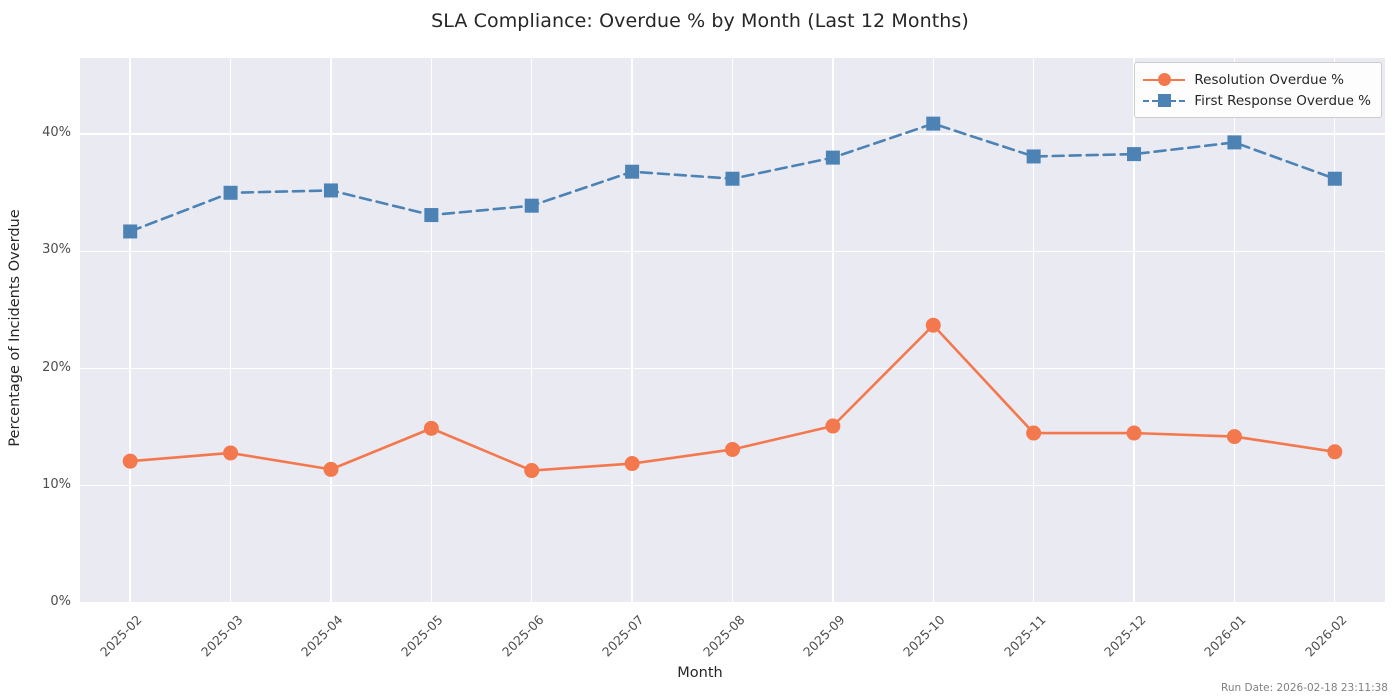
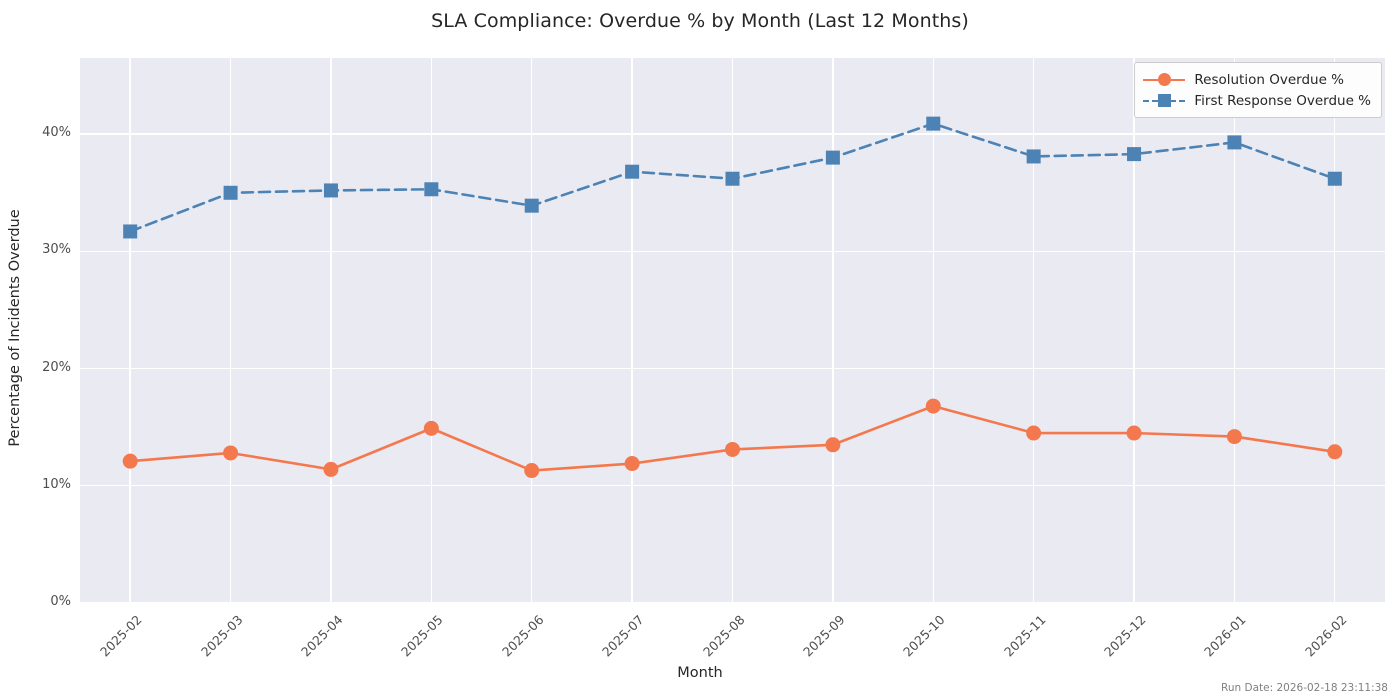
First Response Overdue %/2025-05: 33.1% -> 35.3%
Resolution Overdue %/2025-09: 15.1% -> 13.5%
Resolution Overdue %/2025-10: 23.7% -> 16.8%
